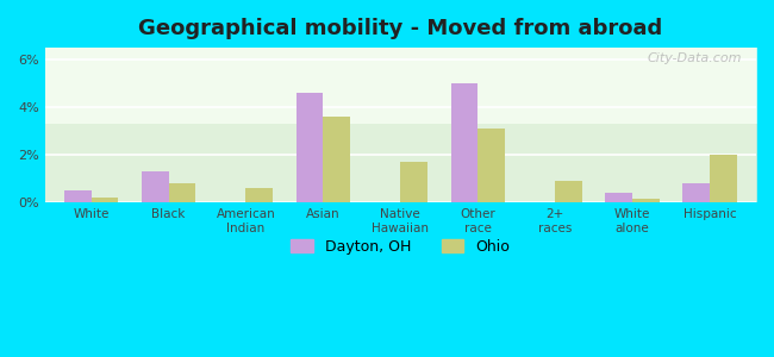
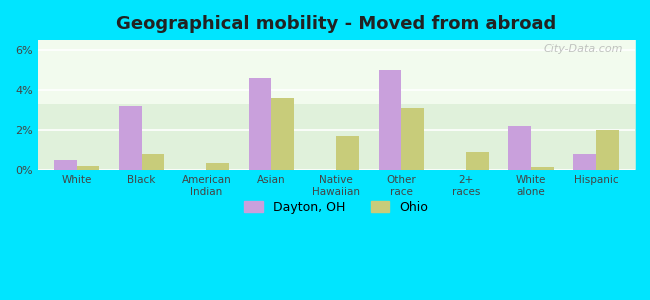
Dayton, OH/Black: 1.3% -> 3.2%
Ohio/American Indian: 0.60% -> 0.35%
Dayton, OH/White alone: 0.4% -> 2.2%
